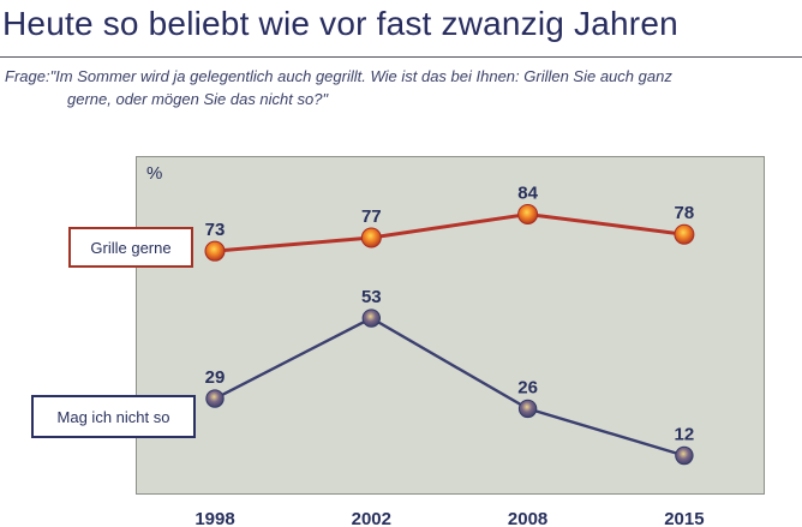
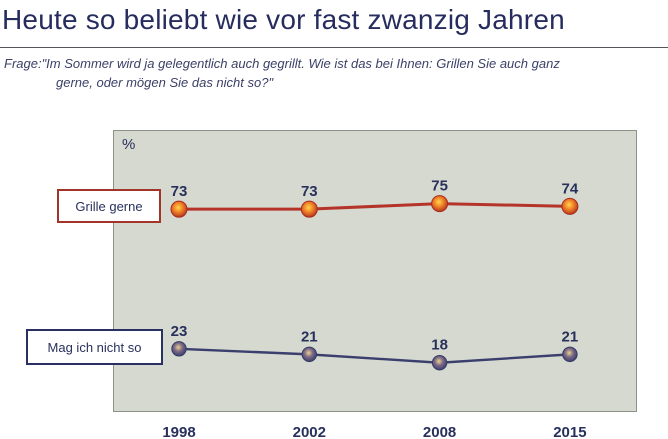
Mag ich nicht so/1998: 29 -> 23
Grille gerne/2002: 77 -> 73
Mag ich nicht so/2002: 53 -> 21
Grille gerne/2008: 84 -> 75
Mag ich nicht so/2008: 26 -> 18
Grille gerne/2015: 78 -> 74
Mag ich nicht so/2015: 12 -> 21
